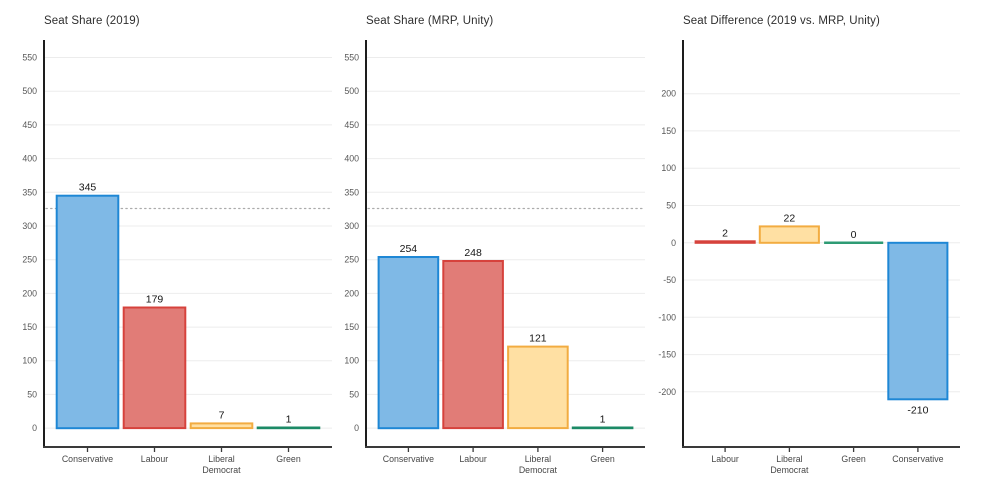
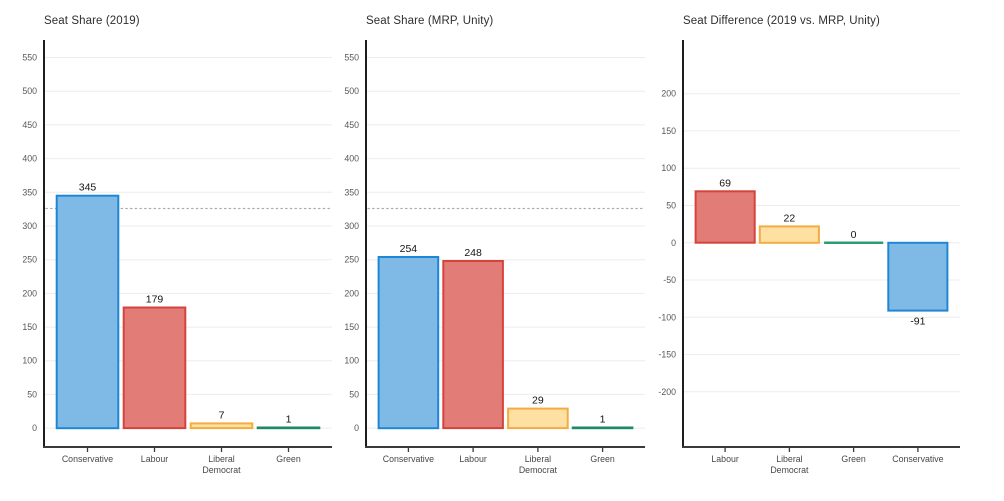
Seat Share (MRP, Unity)/Liberal Democrat: 121 -> 29
Seat Difference (2019 vs. MRP, Unity)/Labour: 2 -> 69
Seat Difference (2019 vs. MRP, Unity)/Conservative: -210 -> -91
